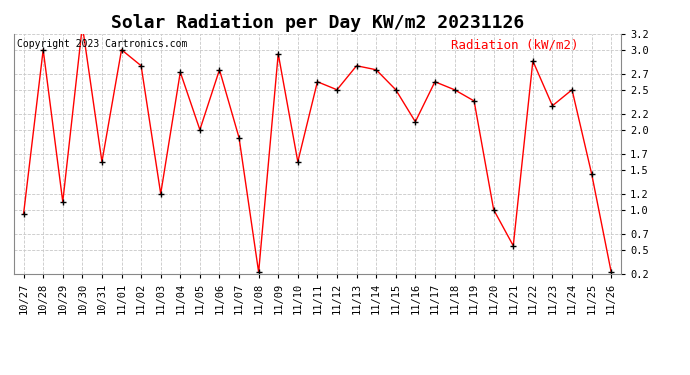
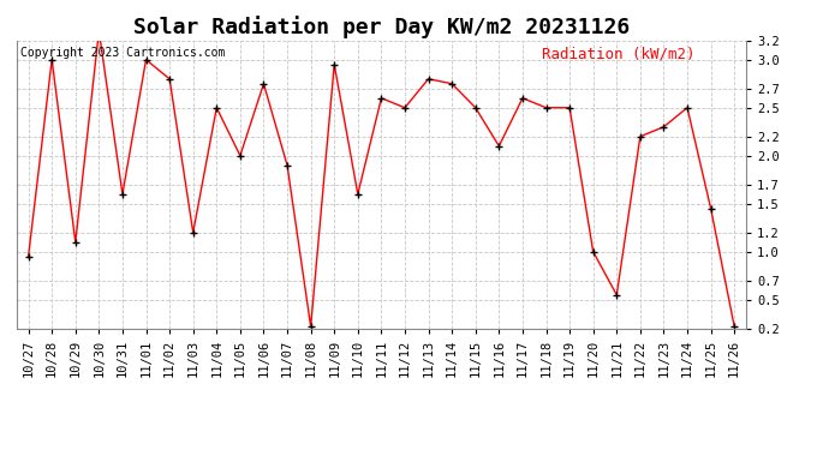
11/04: 2.72 -> 2.50
11/19: 2.36 -> 2.50
11/22: 2.86 -> 2.20
